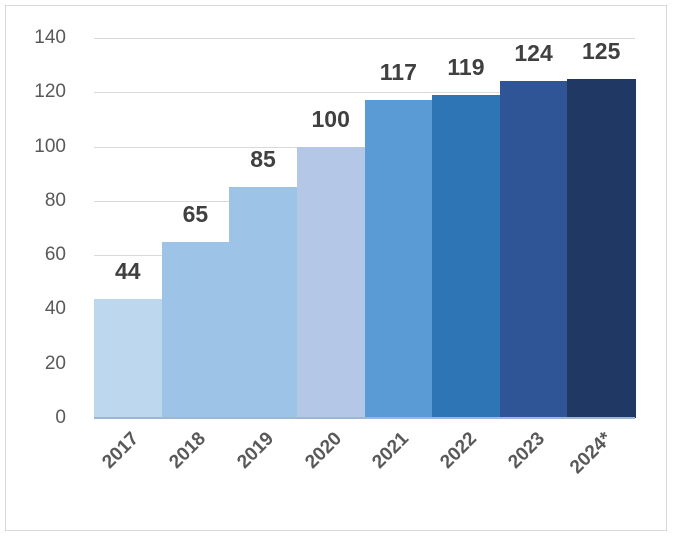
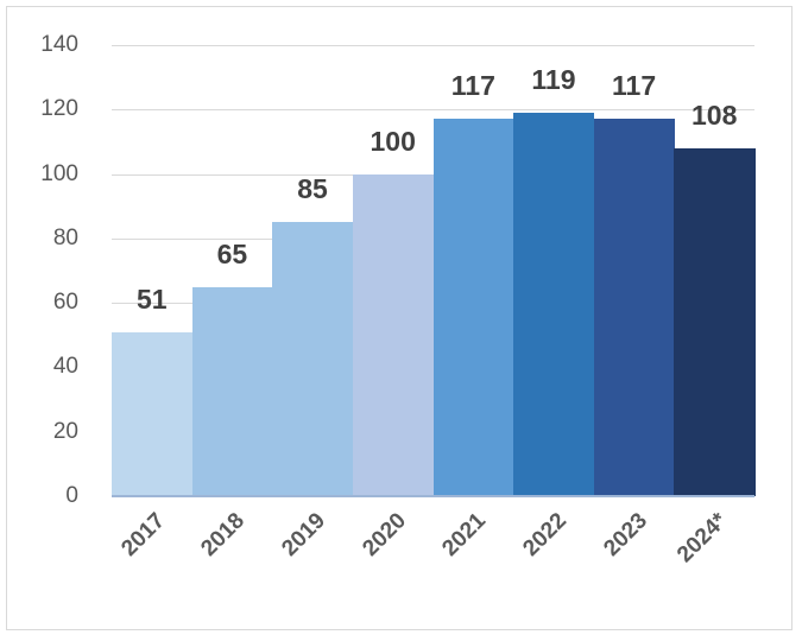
2017: 44 -> 51
2023: 124 -> 117
2024*: 125 -> 108
